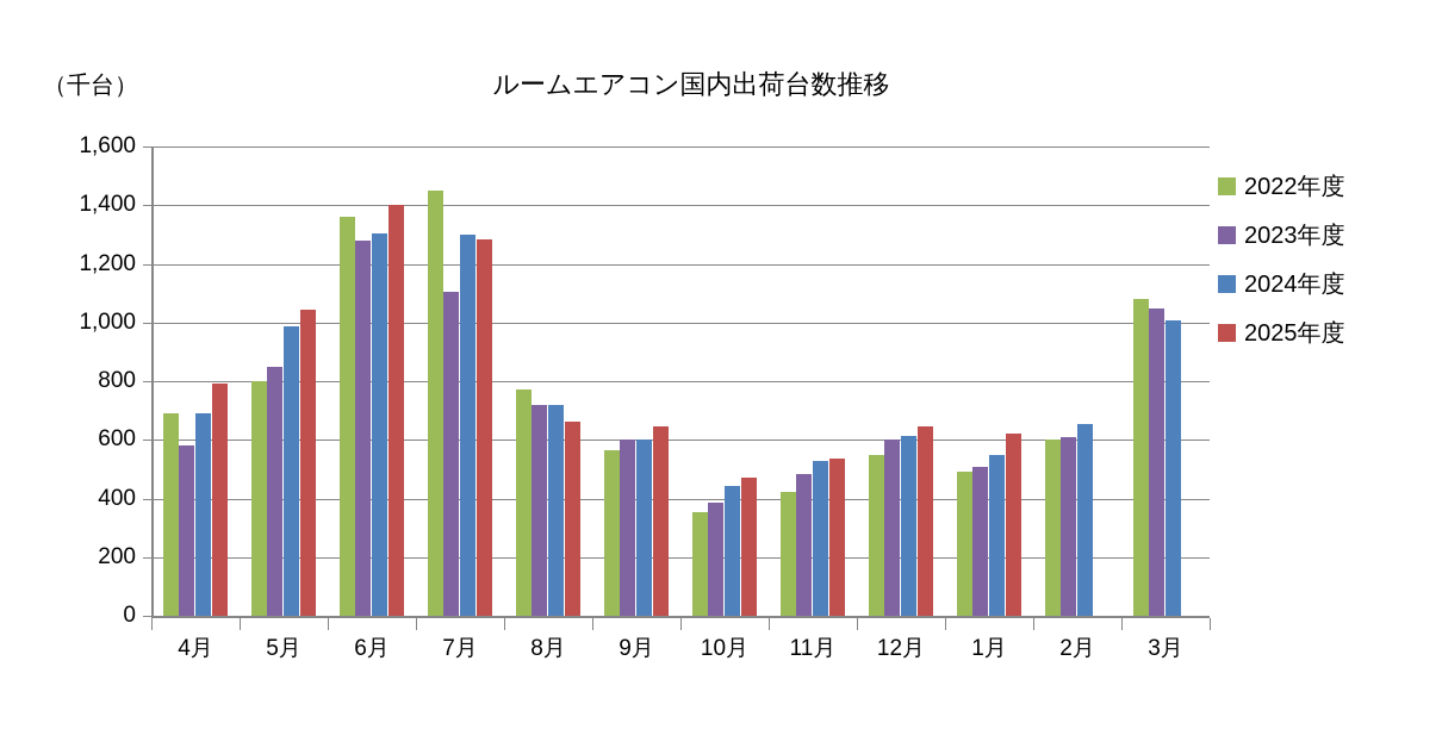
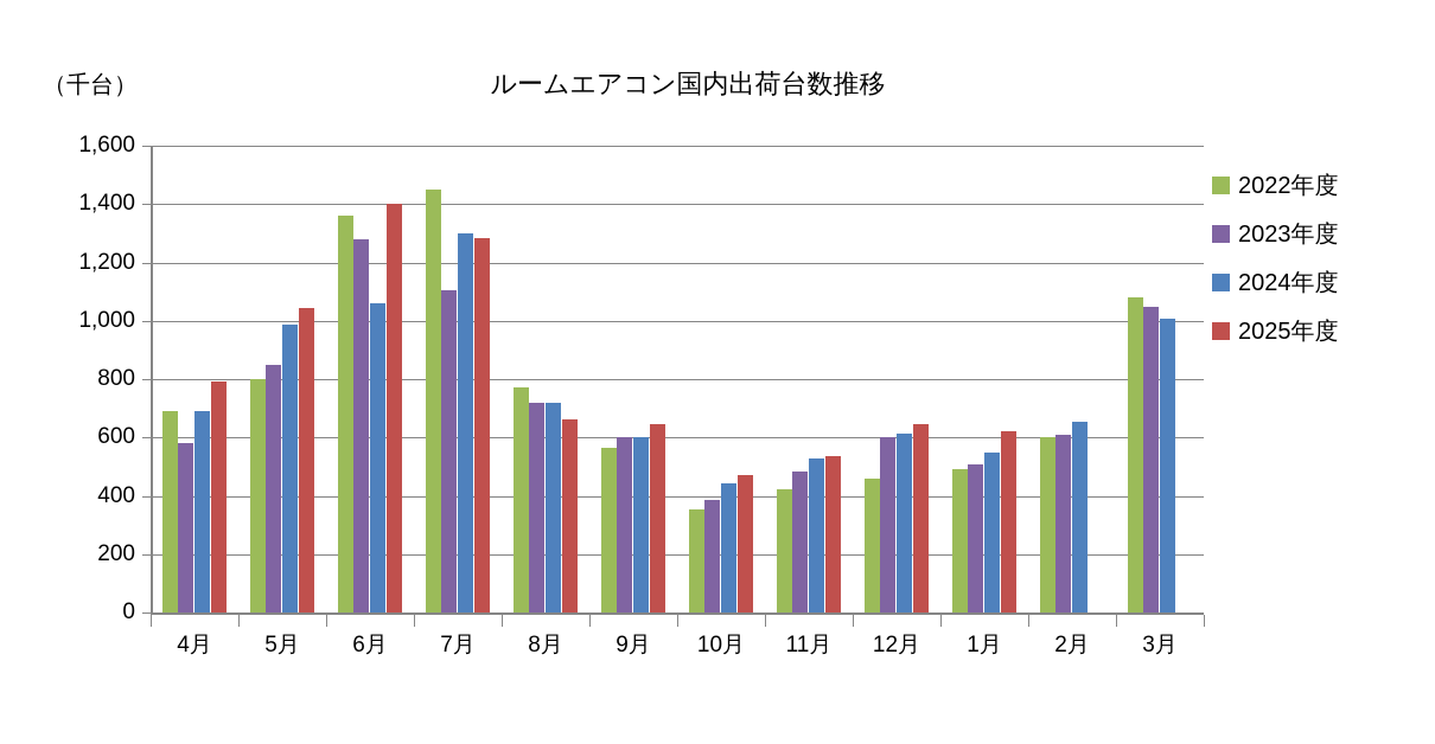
2024年度/6月: 1300 -> 1060
2022年度/12月: 550 -> 460
